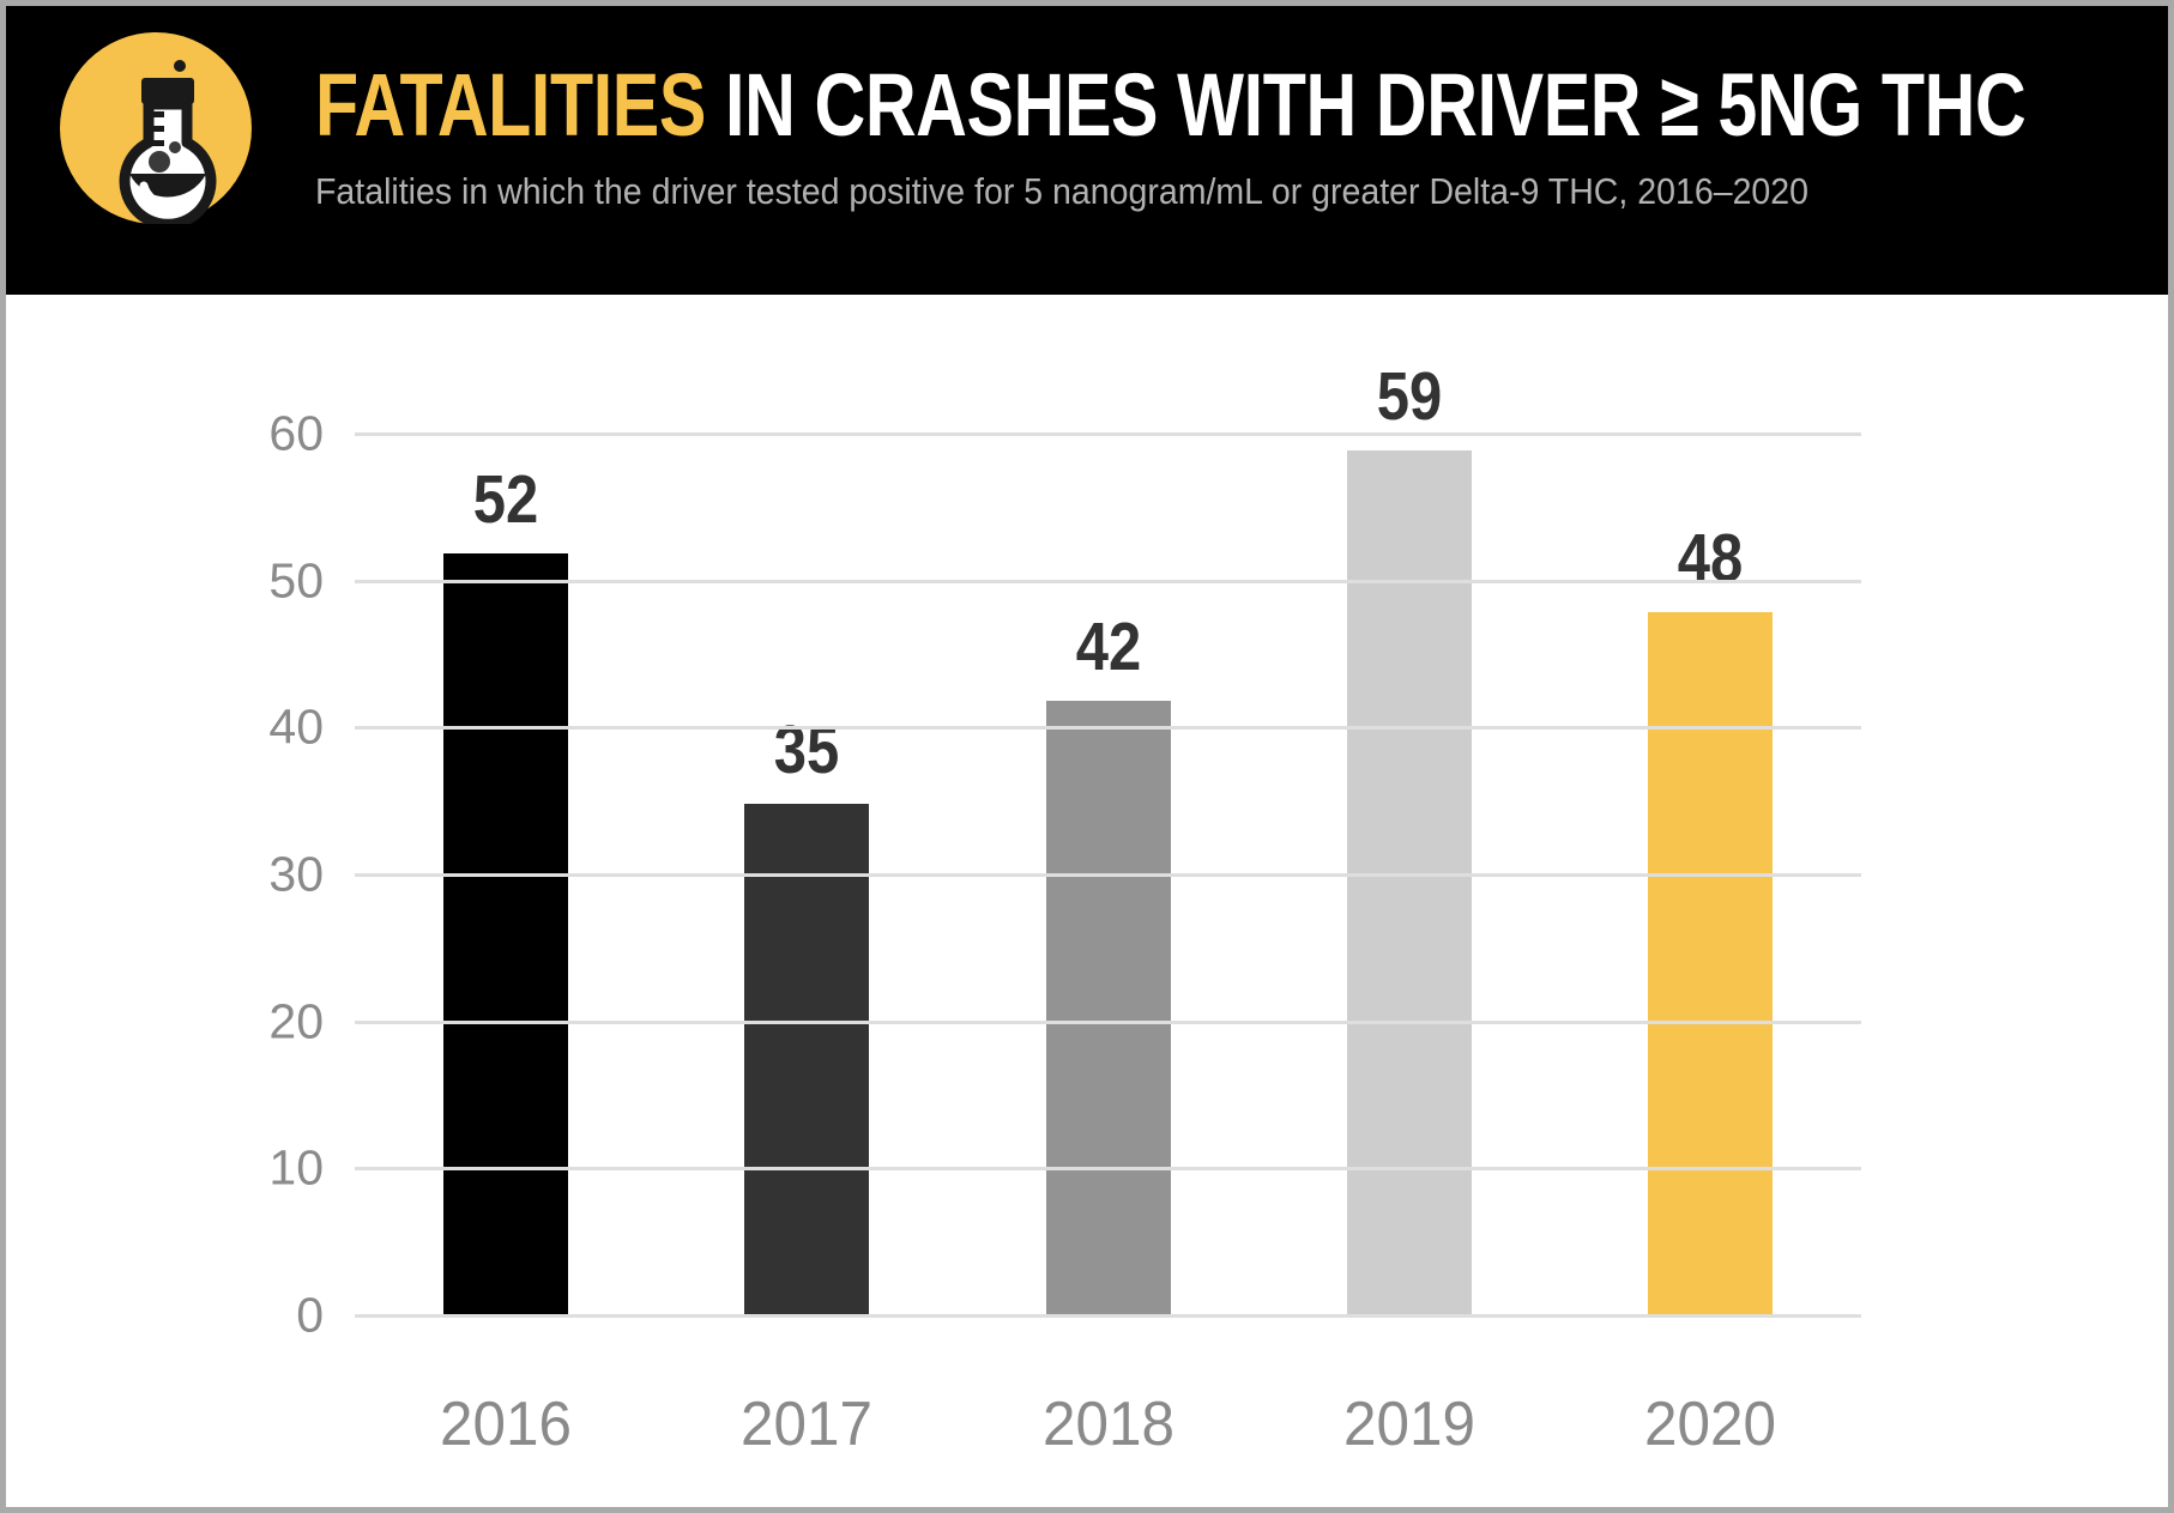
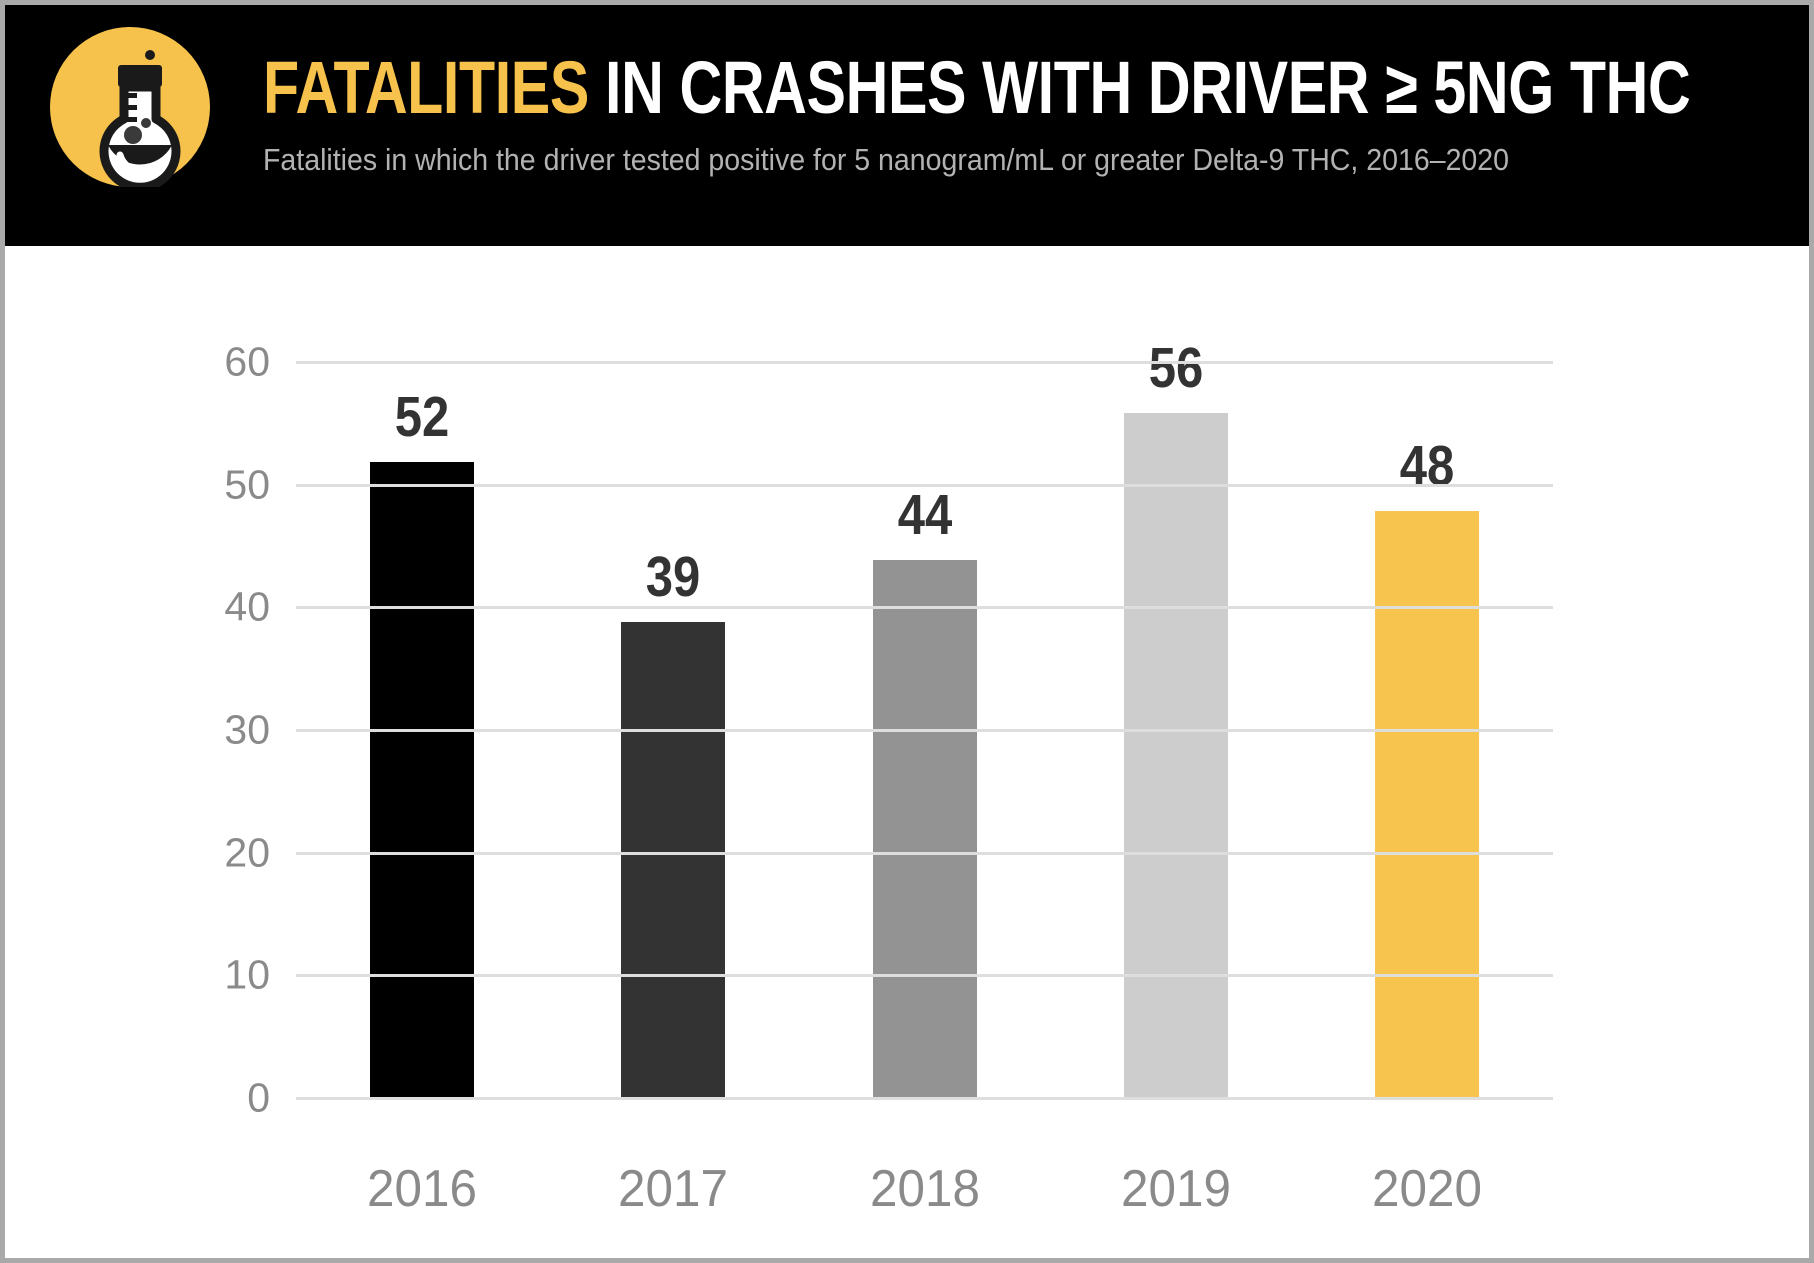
2017: 35 -> 39
2018: 42 -> 44
2019: 59 -> 56
